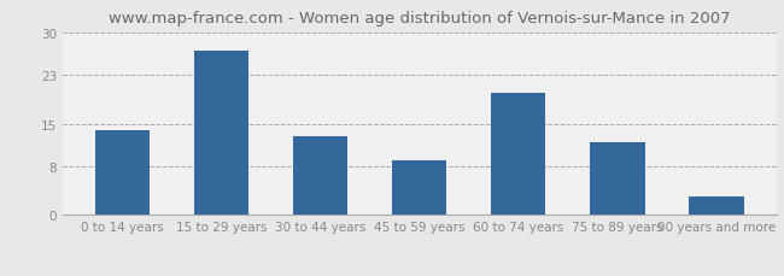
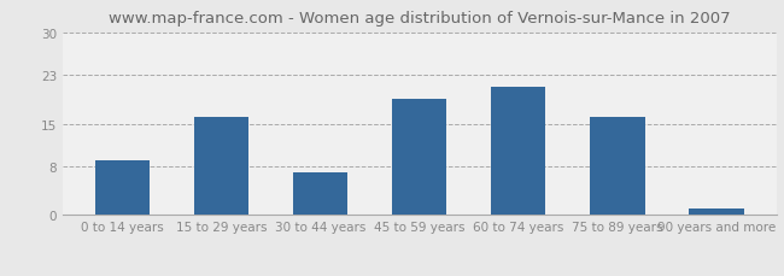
0 to 14 years: 14 -> 9
15 to 29 years: 27 -> 16
30 to 44 years: 13 -> 7
45 to 59 years: 9 -> 19
60 to 74 years: 20 -> 21
75 to 89 years: 12 -> 16
90 years and more: 3 -> 1
